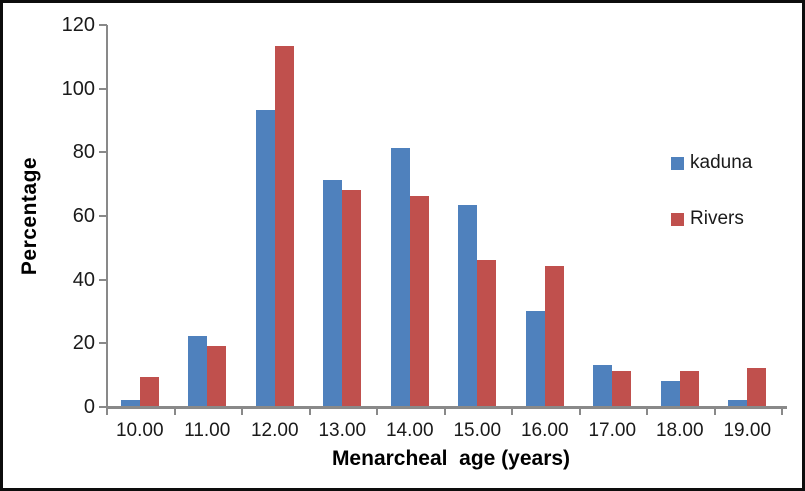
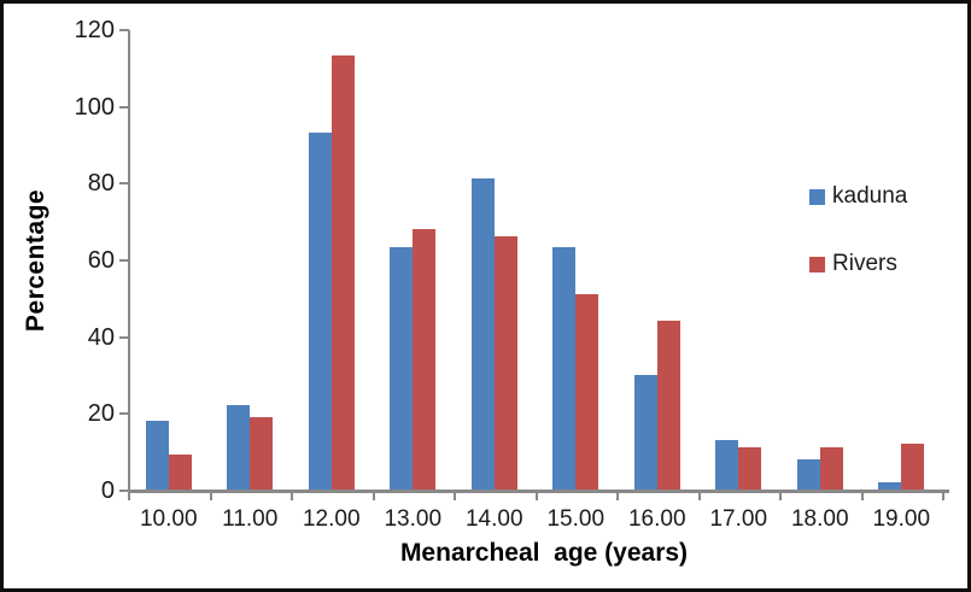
kaduna/10.00: 2 -> 18
kaduna/13.00: 71 -> 63
Rivers/15.00: 46 -> 51
